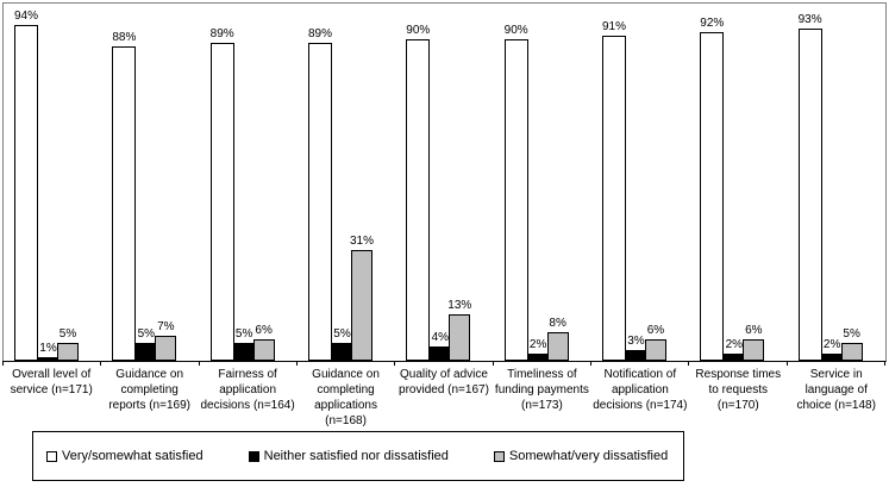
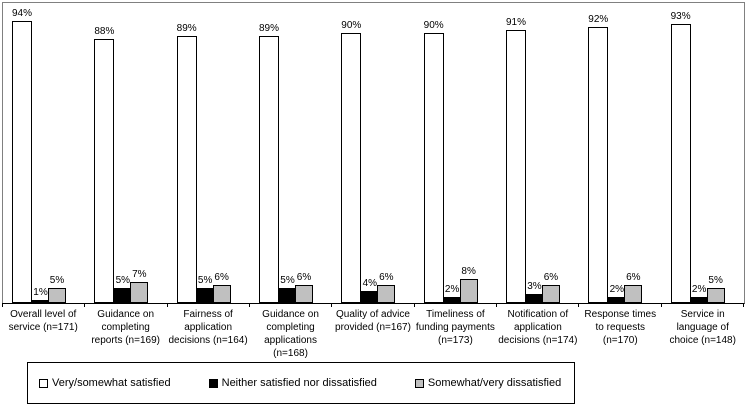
Somewhat/very dissatisfied/Guidance on completing applications (n=168): 31% -> 6%
Somewhat/very dissatisfied/Quality of advice provided (n=167): 13% -> 6%
